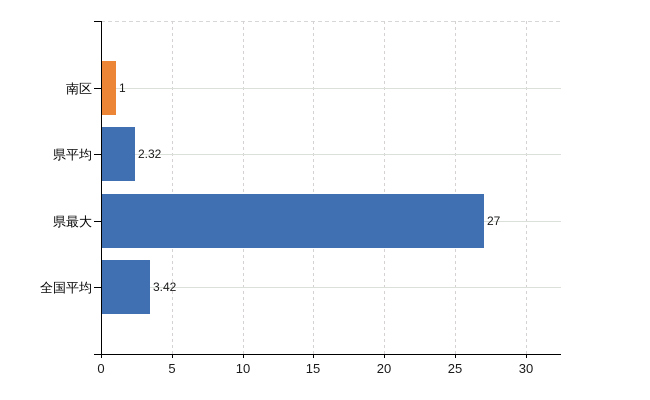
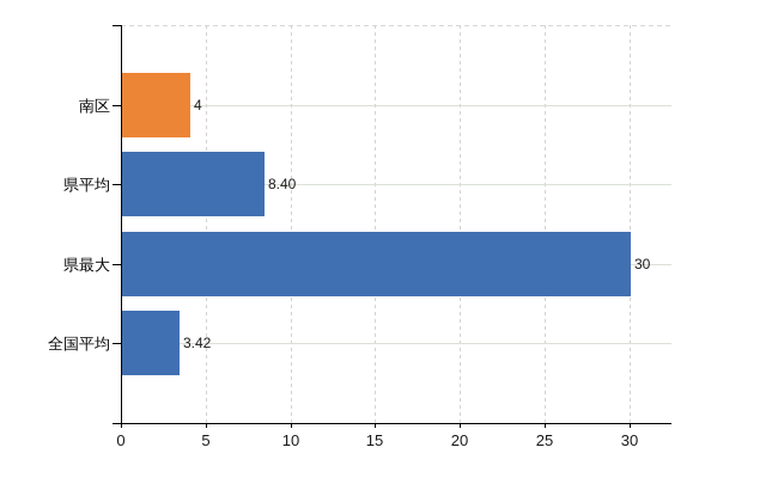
南区: 1 -> 4
県平均: 2.32 -> 8.40
県最大: 27 -> 30
